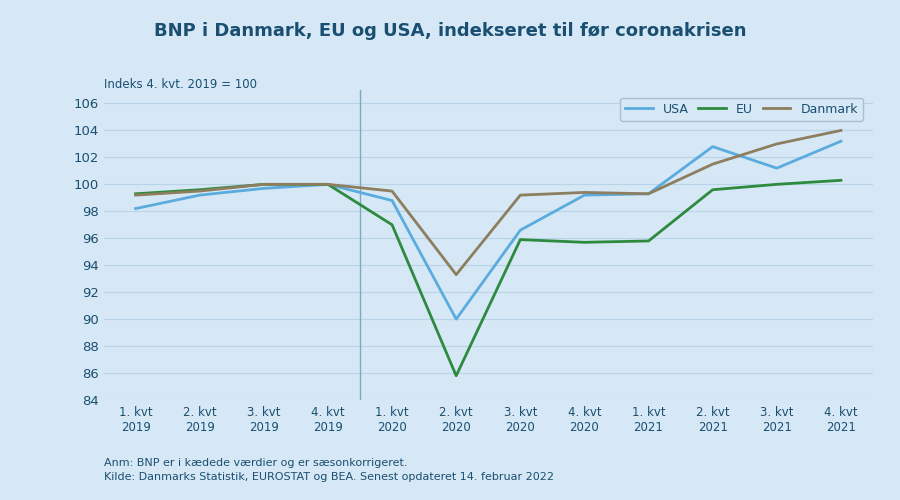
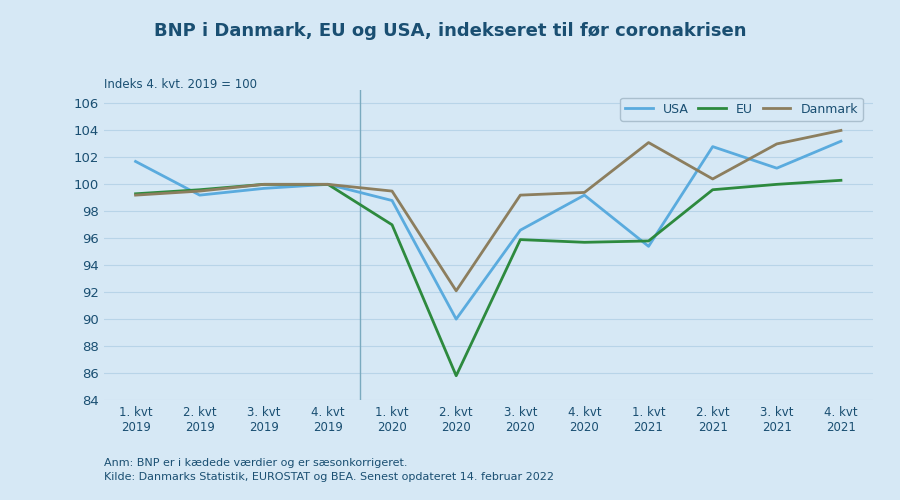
USA/1. kvt 2019: 98.2 -> 101.7
Danmark/2. kvt 2020: 93.3 -> 92.1
USA/1. kvt 2021: 99.3 -> 95.4
Danmark/1. kvt 2021: 99.3 -> 103.1
Danmark/2. kvt 2021: 101.5 -> 100.4
